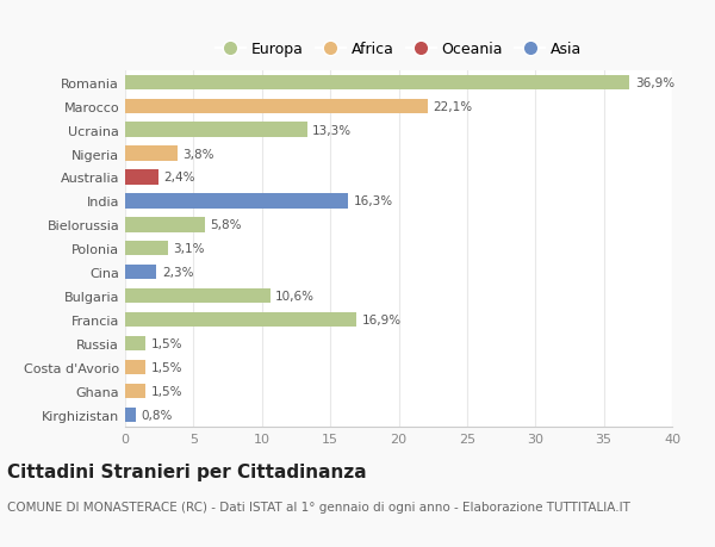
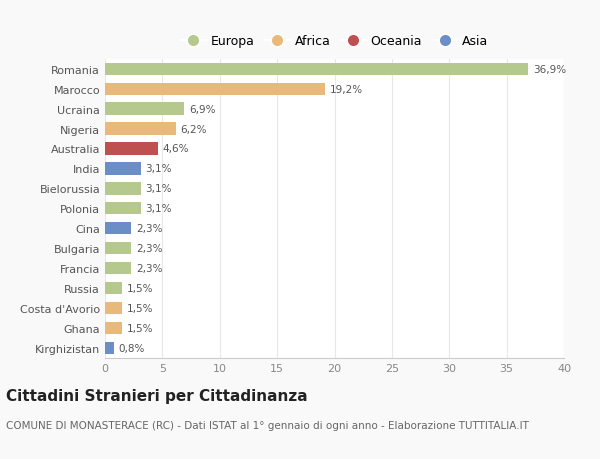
Marocco: 22,1% -> 19,2%
Ucraina: 13,3% -> 6,9%
Nigeria: 3,8% -> 6,2%
Australia: 2,4% -> 4,6%
India: 16,3% -> 3,1%
Bielorussia: 5,8% -> 3,1%
Bulgaria: 10,6% -> 2,3%
Francia: 16,9% -> 2,3%
